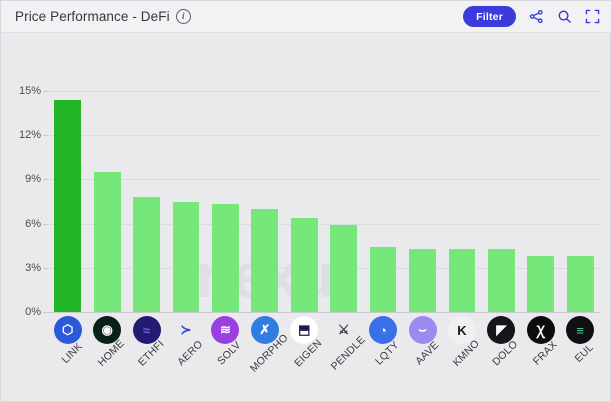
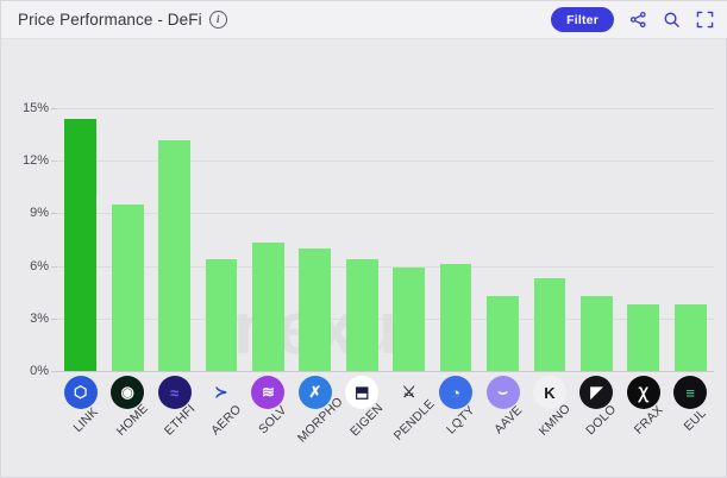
ETHFI: 7.8% -> 13.2%
AERO: 7.5% -> 6.4%
LQTY: 4.4% -> 6.1%
KMNO: 4.3% -> 5.3%
